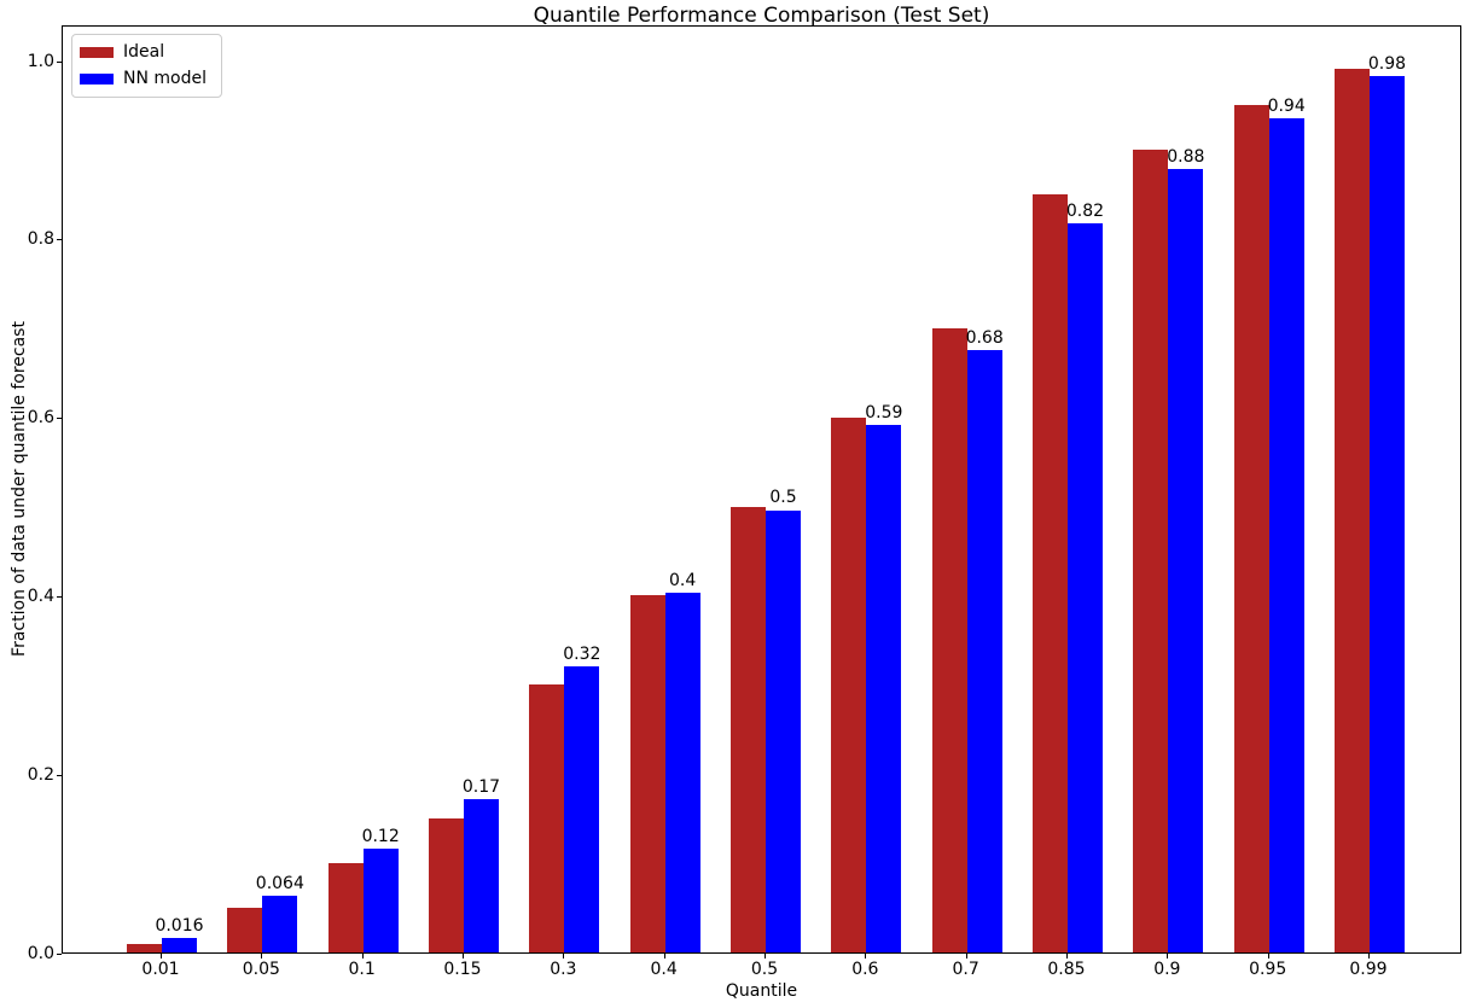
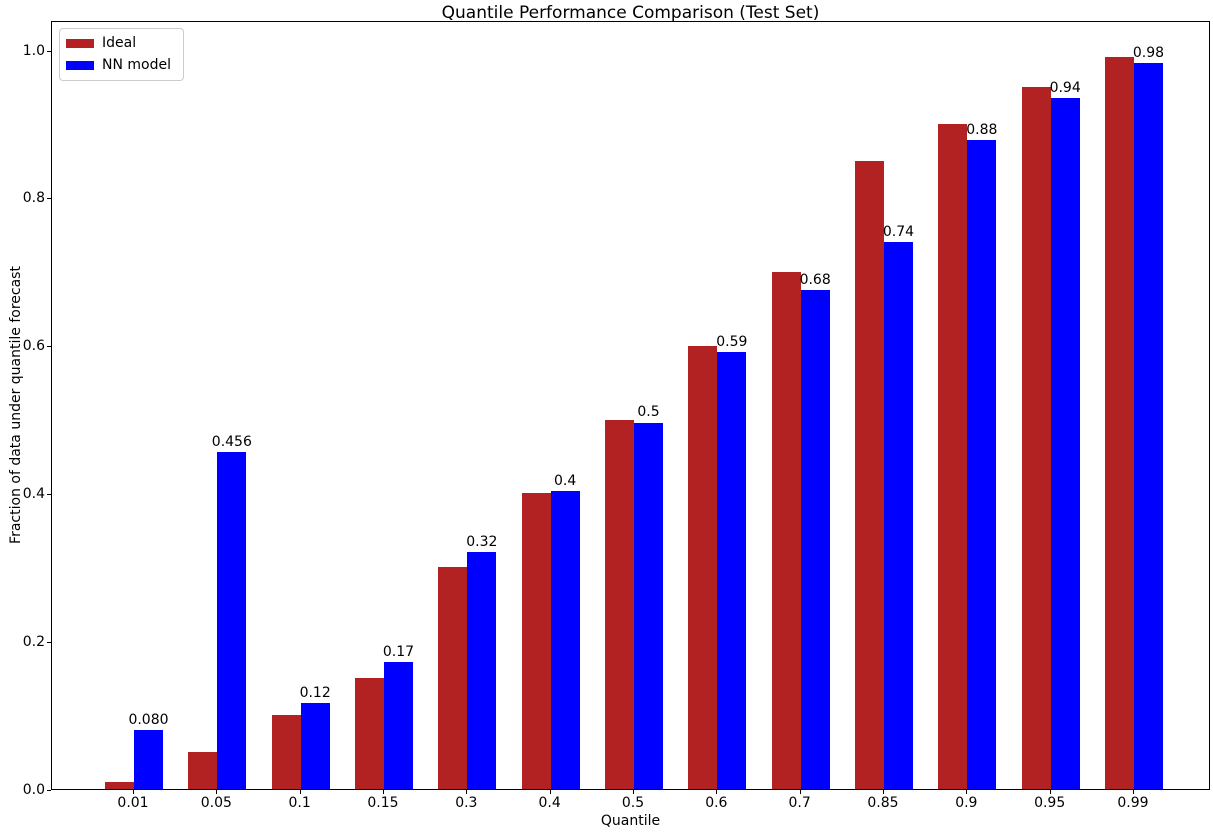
NN model/0.01: 0.016 -> 0.080
NN model/0.05: 0.064 -> 0.456
NN model/0.85: 0.82 -> 0.74
